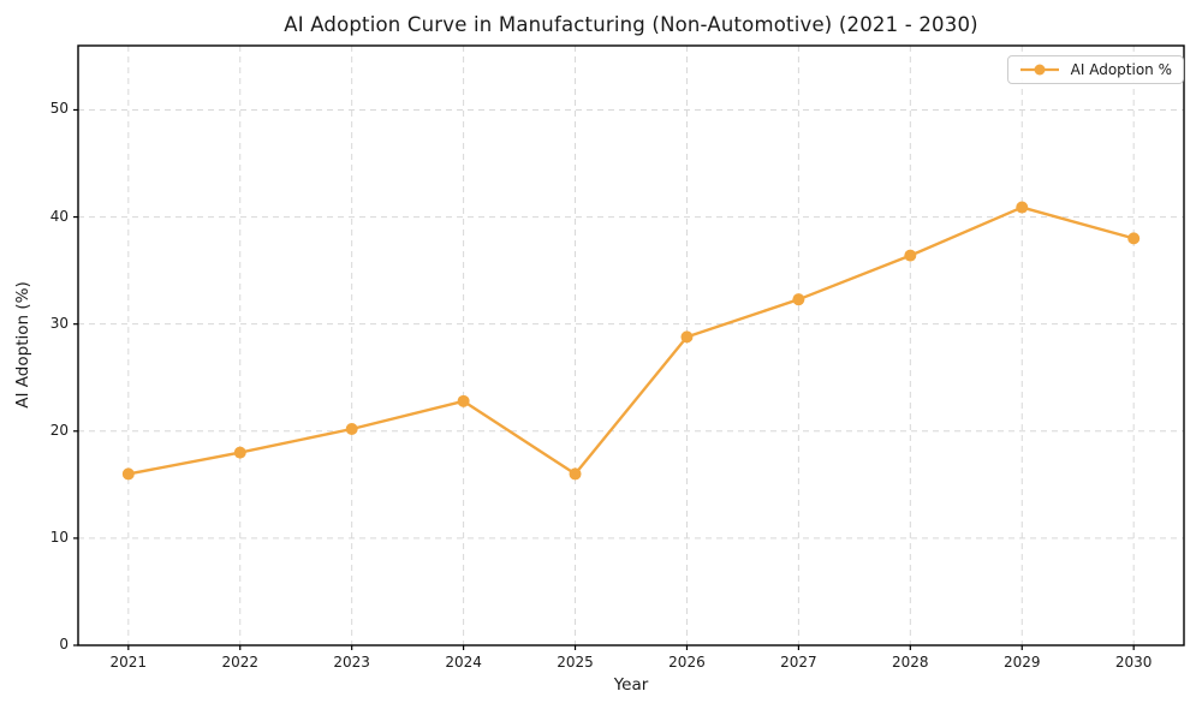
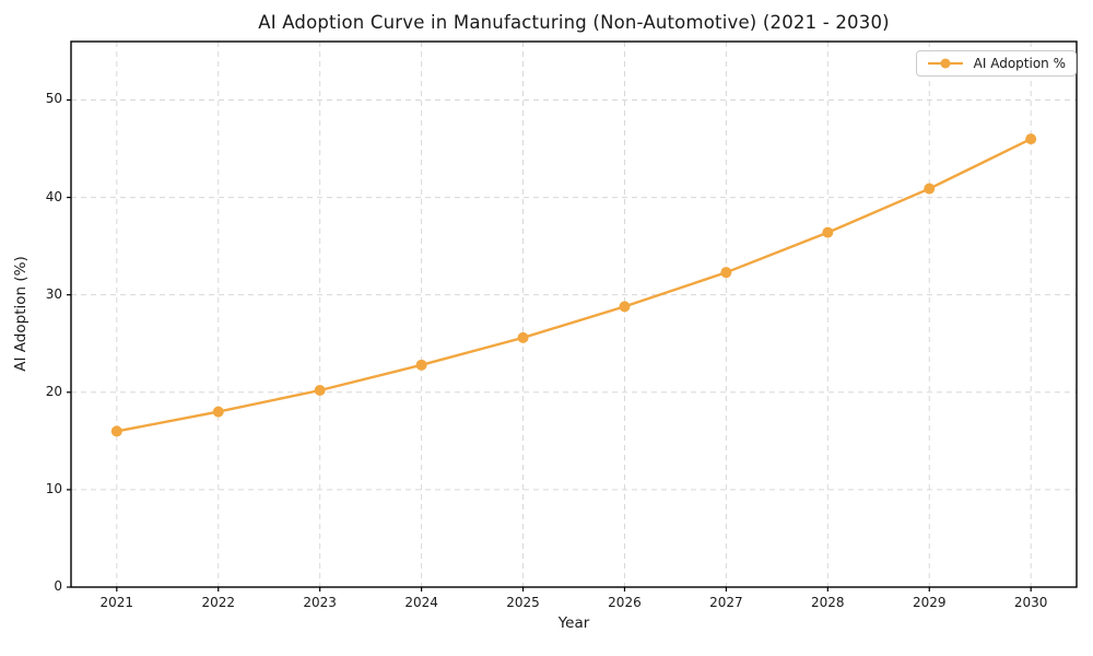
2025: 16 -> 26
2030: 38 -> 46
